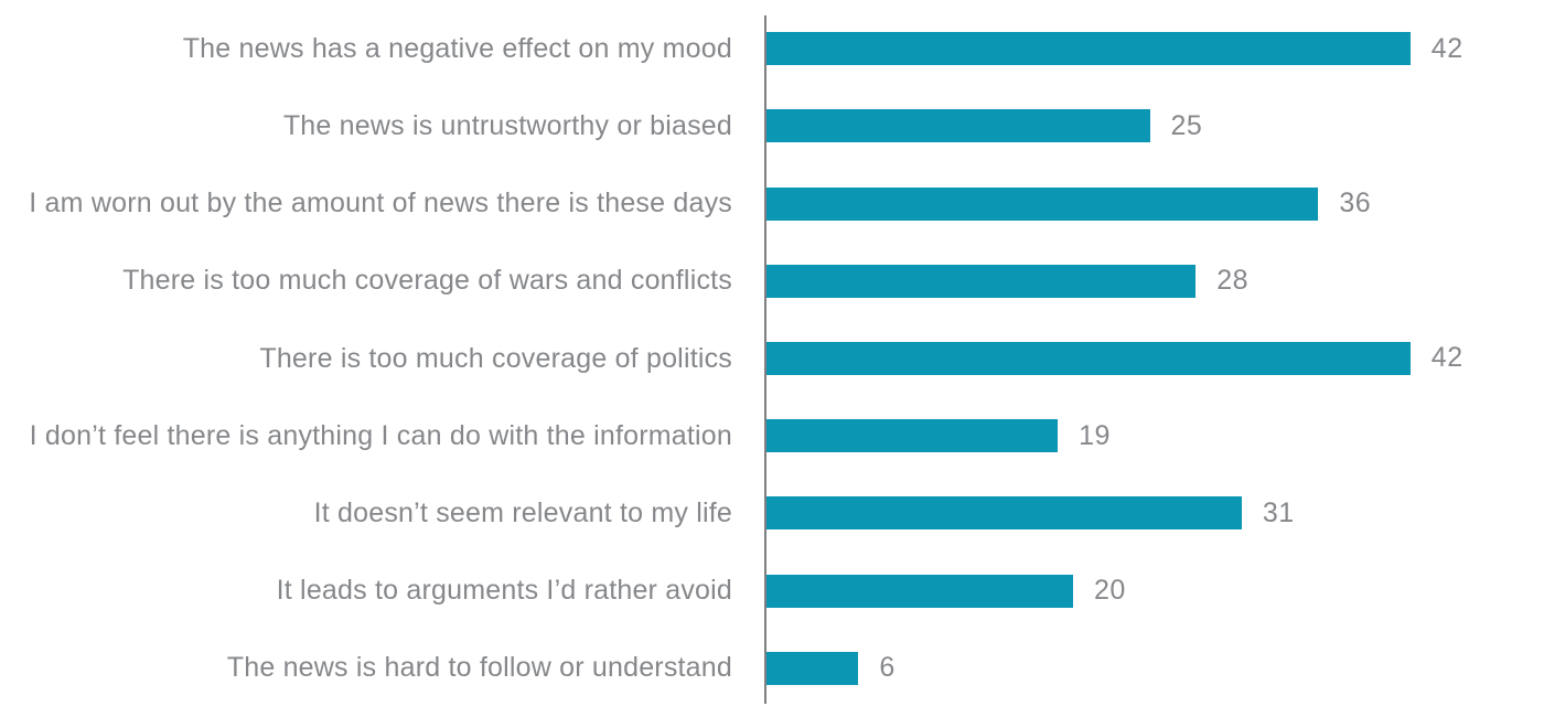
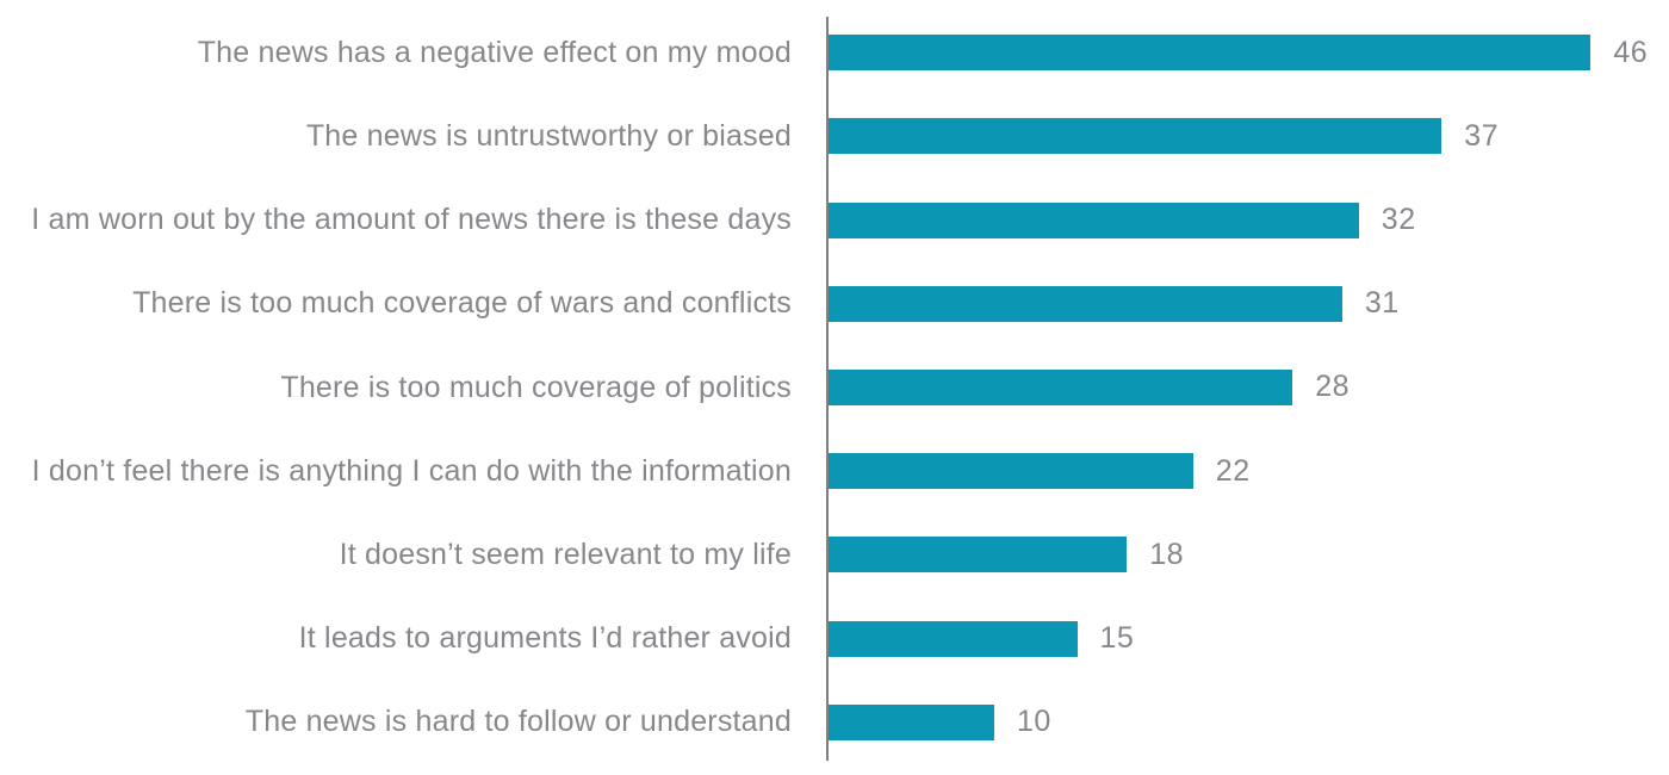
The news has a negative effect on my mood: 42 -> 46
The news is untrustworthy or biased: 25 -> 37
I am worn out by the amount of news there is these days: 36 -> 32
There is too much coverage of wars and conflicts: 28 -> 31
There is too much coverage of politics: 42 -> 28
I don’t feel there is anything I can do with the information: 19 -> 22
It doesn’t seem relevant to my life: 31 -> 18
It leads to arguments I’d rather avoid: 20 -> 15
The news is hard to follow or understand: 6 -> 10
